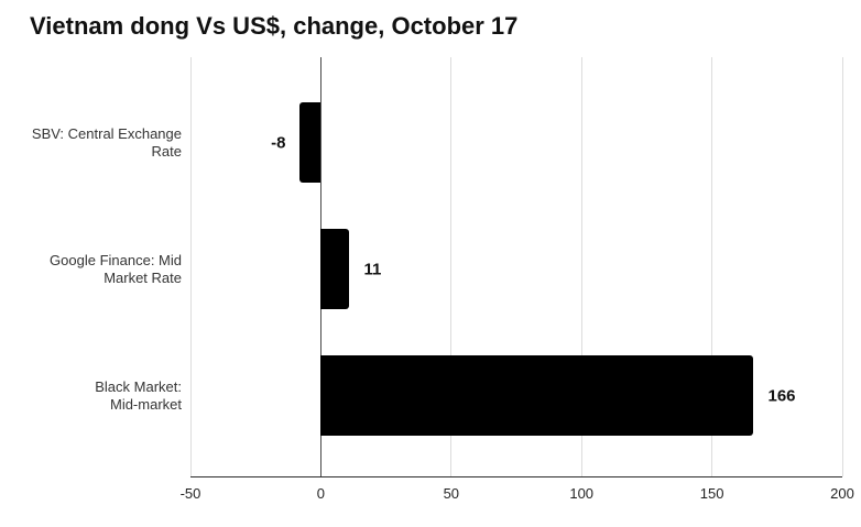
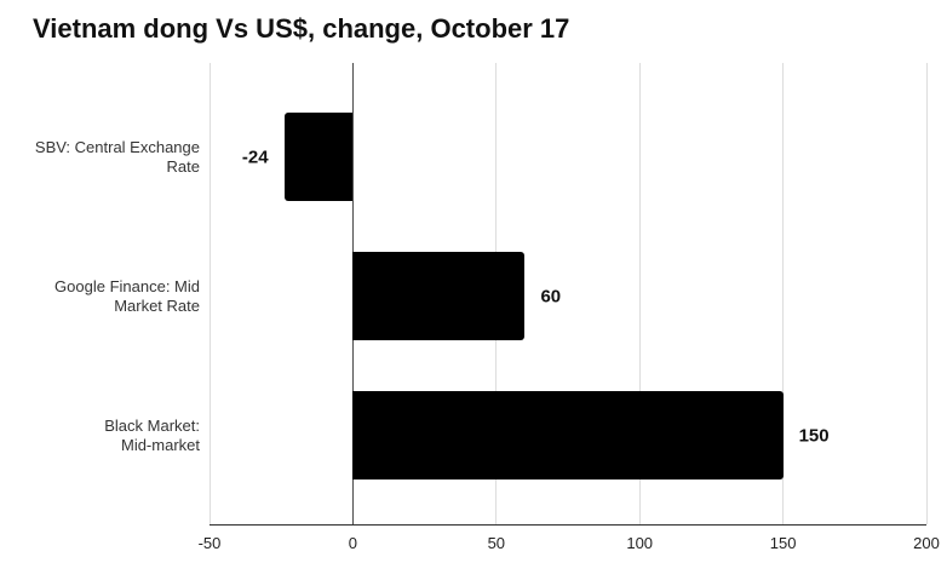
SBV: Central Exchange Rate: -8 -> -24
Google Finance: Mid Market Rate: 11 -> 60
Black Market: Mid-market: 166 -> 150
